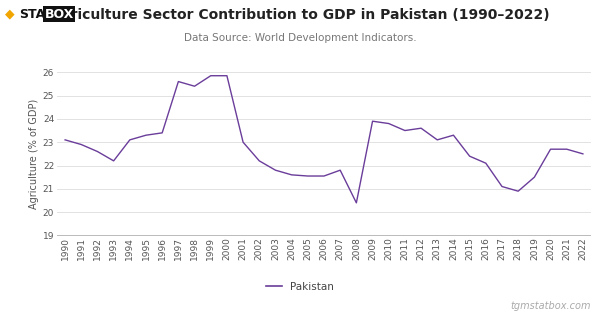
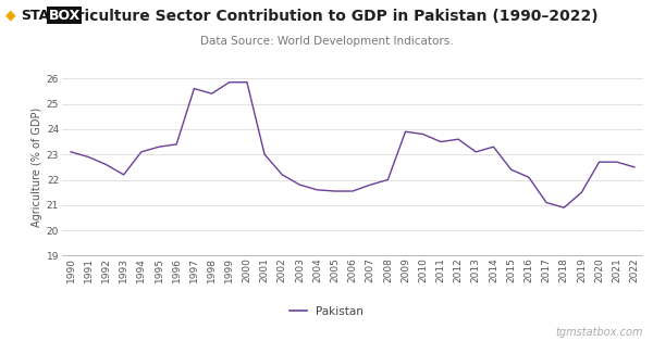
2008: 20.40 -> 22.00
